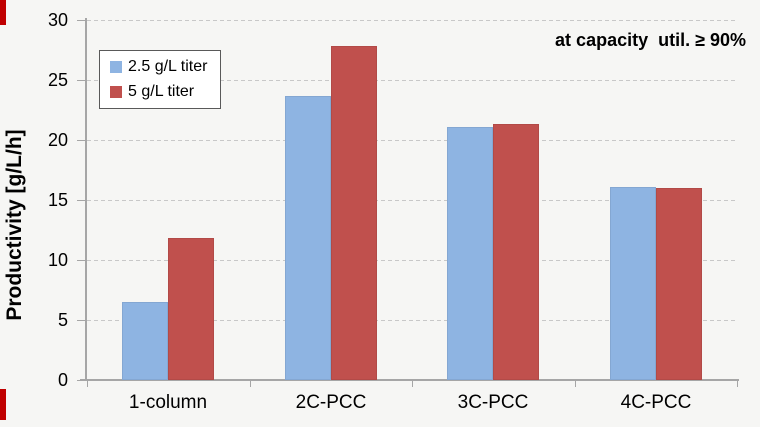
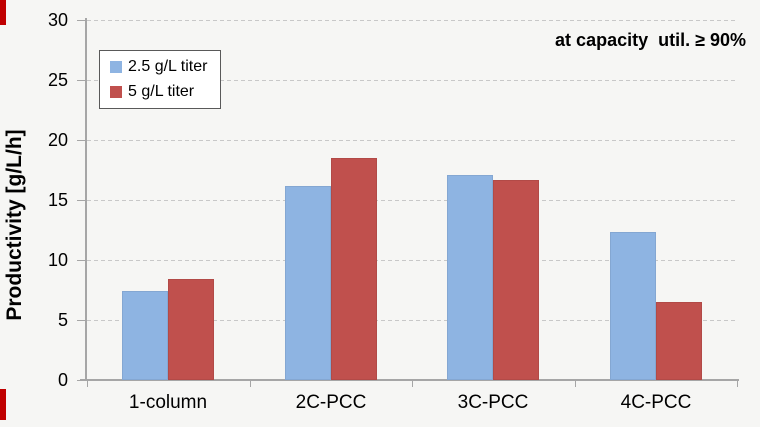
2.5 g/L titer/1-column: 6.5 -> 7.4
5 g/L titer/1-column: 11.8 -> 8.4
2.5 g/L titer/2C-PCC: 23.7 -> 16.2
5 g/L titer/2C-PCC: 27.8 -> 18.5
2.5 g/L titer/3C-PCC: 21.1 -> 17.1
5 g/L titer/3C-PCC: 21.3 -> 16.7
2.5 g/L titer/4C-PCC: 16.1 -> 12.3
5 g/L titer/4C-PCC: 16.0 -> 6.5
